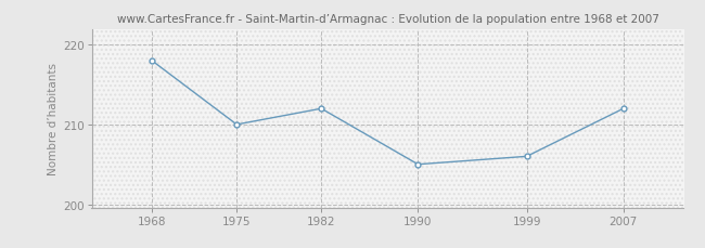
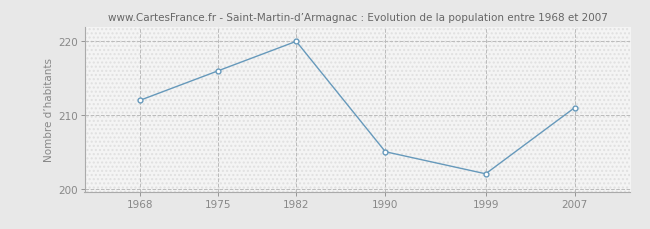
1968: 218 -> 212
1975: 210 -> 216
1982: 212 -> 220
1999: 206 -> 202
2007: 212 -> 211
